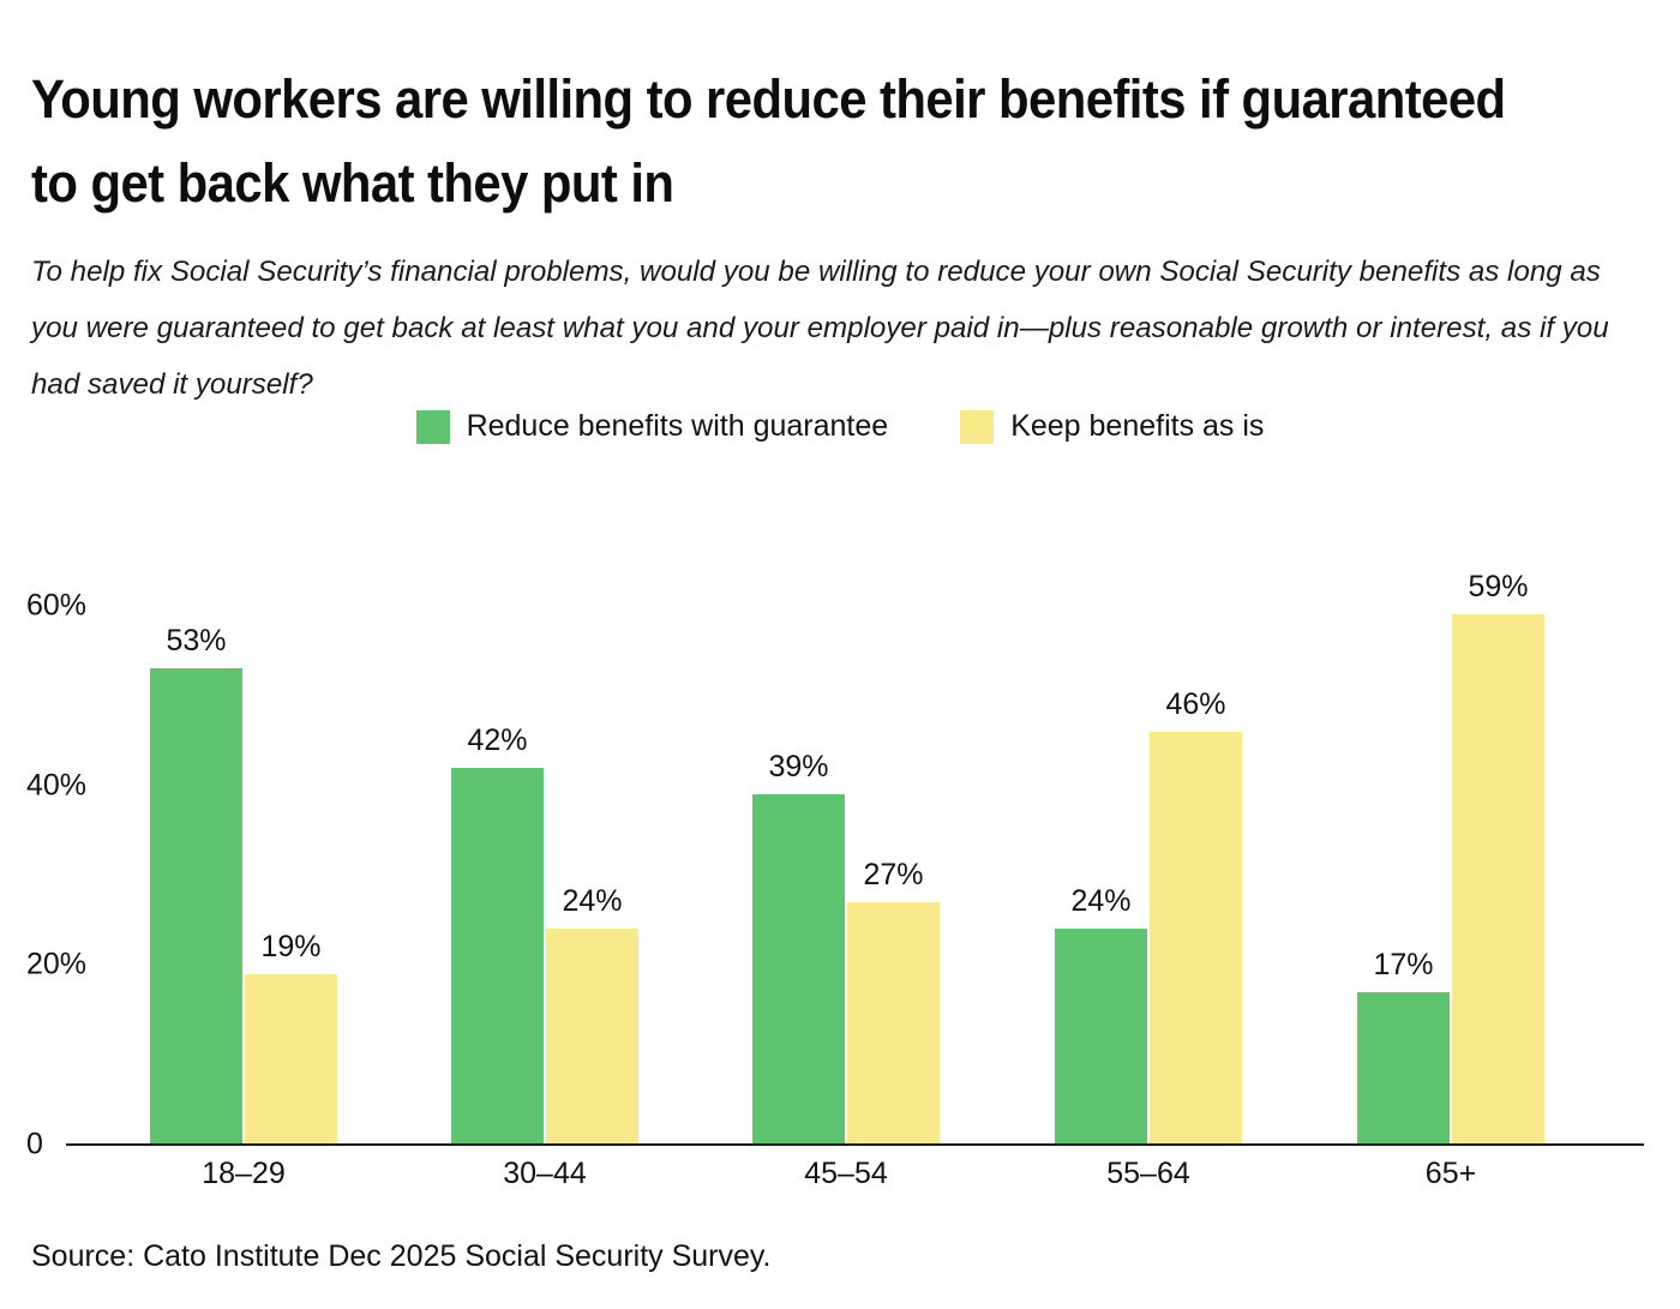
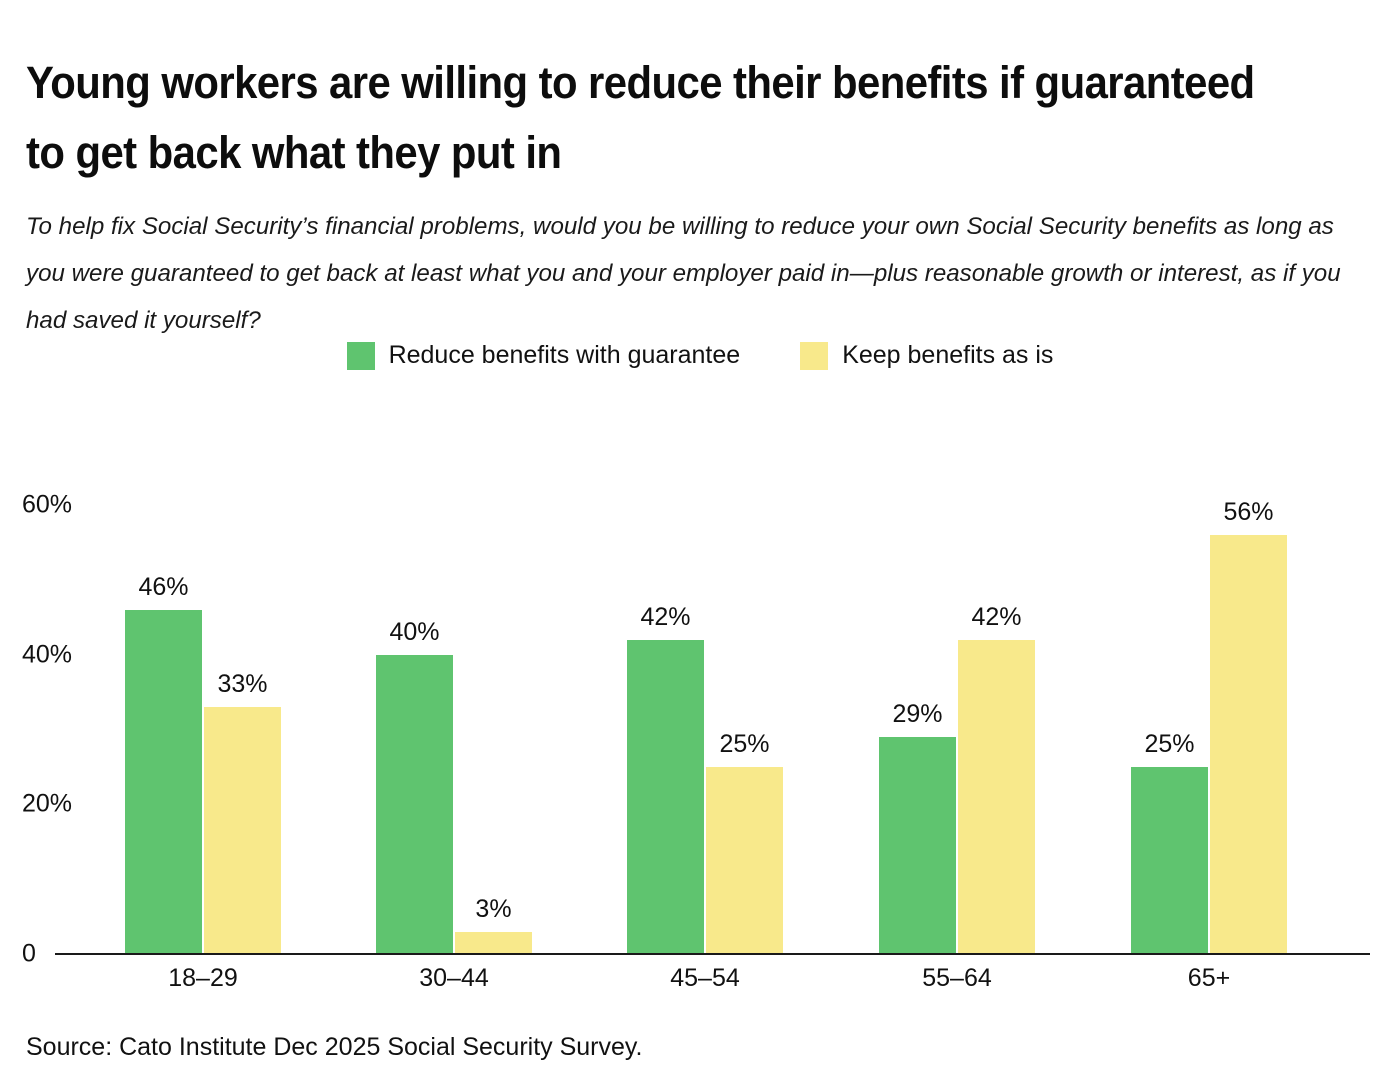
Reduce benefits with guarantee/18–29: 53% -> 46%
Keep benefits as is/18–29: 19% -> 33%
Reduce benefits with guarantee/30–44: 42% -> 40%
Keep benefits as is/30–44: 24% -> 3%
Reduce benefits with guarantee/45–54: 39% -> 42%
Keep benefits as is/45–54: 27% -> 25%
Reduce benefits with guarantee/55–64: 24% -> 29%
Keep benefits as is/55–64: 46% -> 42%
Reduce benefits with guarantee/65+: 17% -> 25%
Keep benefits as is/65+: 59% -> 56%
